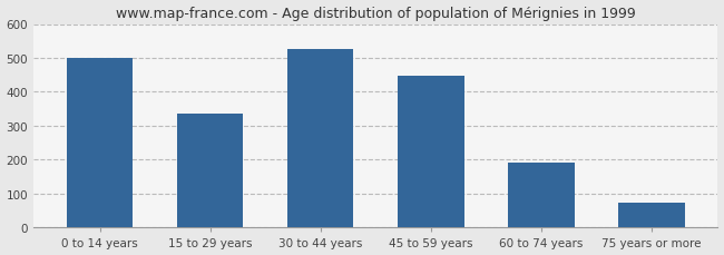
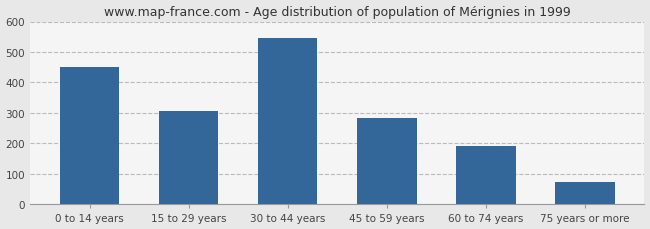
0 to 14 years: 500 -> 450
15 to 29 years: 335 -> 305
30 to 44 years: 525 -> 545
45 to 59 years: 447 -> 285
